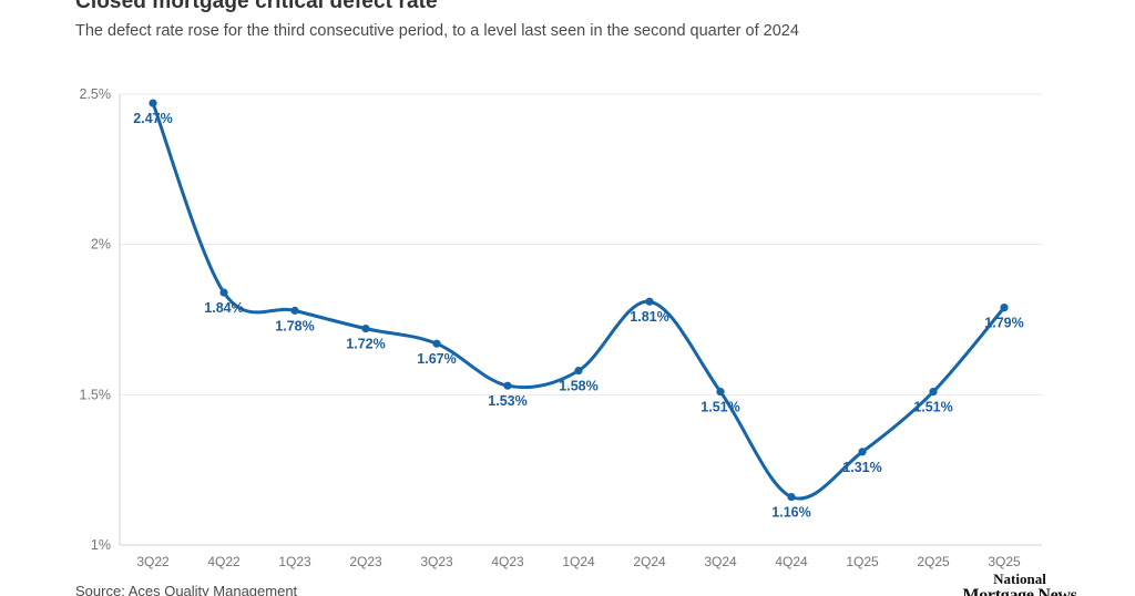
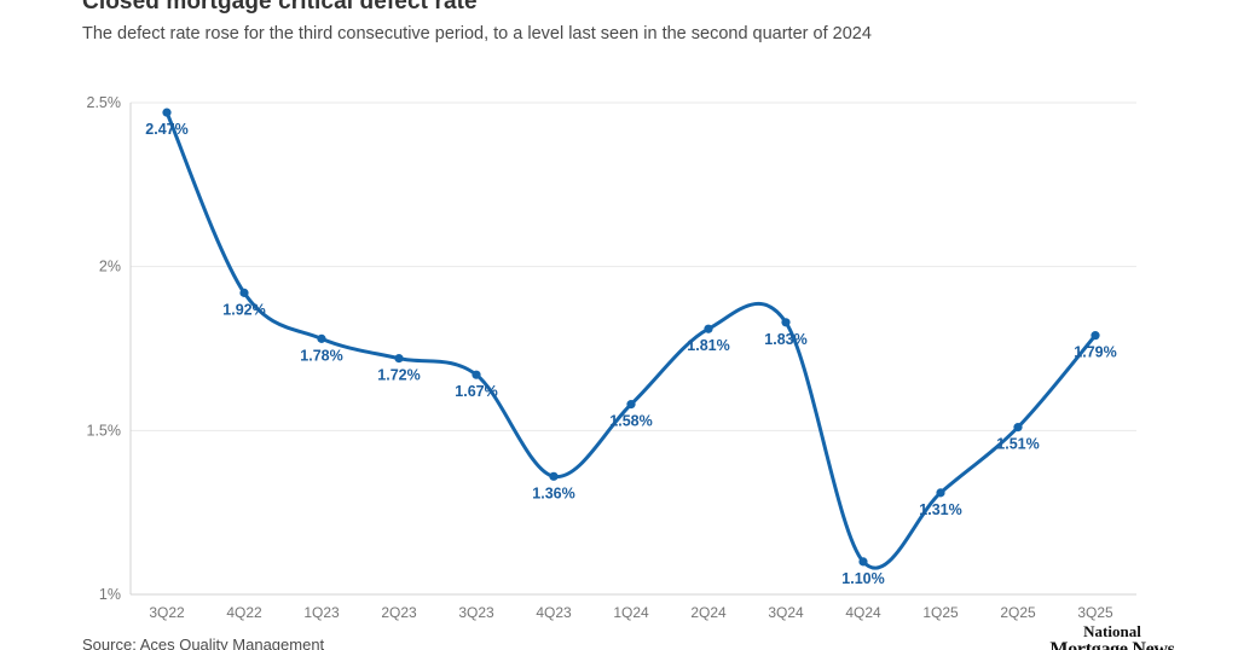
4Q22: 1.84% -> 1.92%
4Q23: 1.53% -> 1.36%
3Q24: 1.51% -> 1.83%
4Q24: 1.16% -> 1.10%
